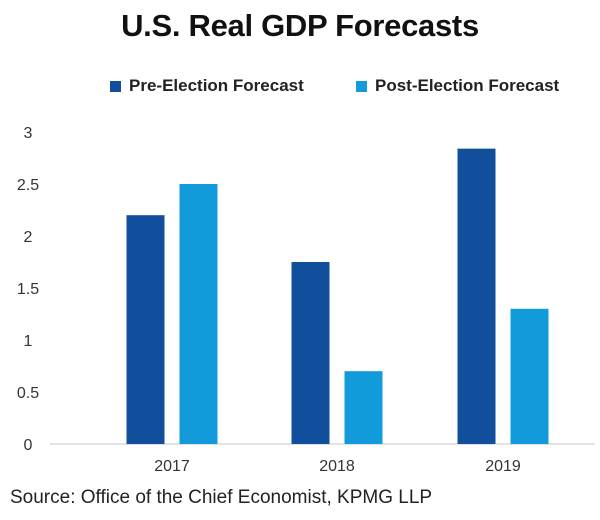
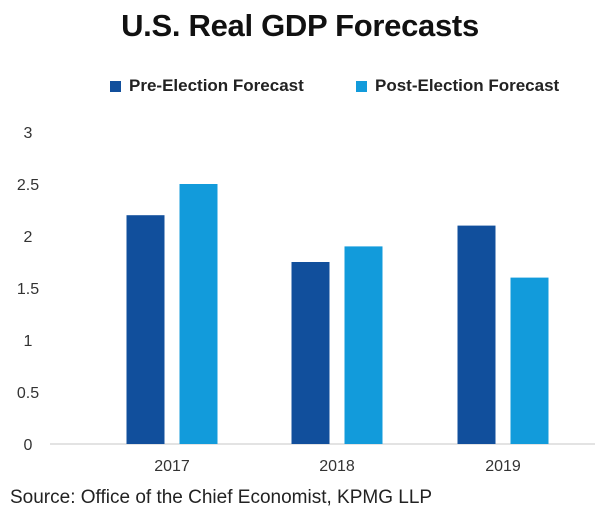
Post-Election Forecast/2018: 0.7 -> 1.9
Pre-Election Forecast/2019: 2.84 -> 2.10
Post-Election Forecast/2019: 1.3 -> 1.6
